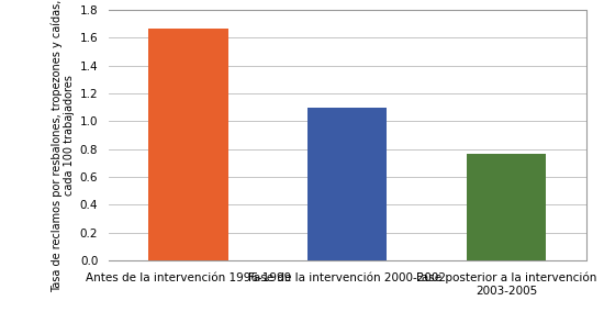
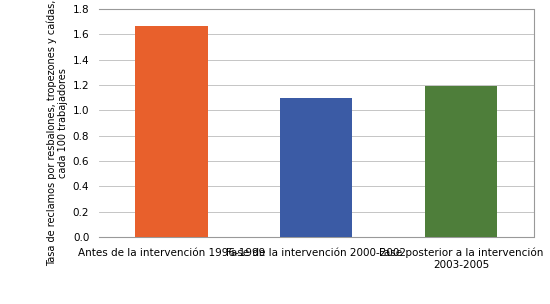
Fase posterior a la intervención 2003-2005: 0.77 -> 1.19
